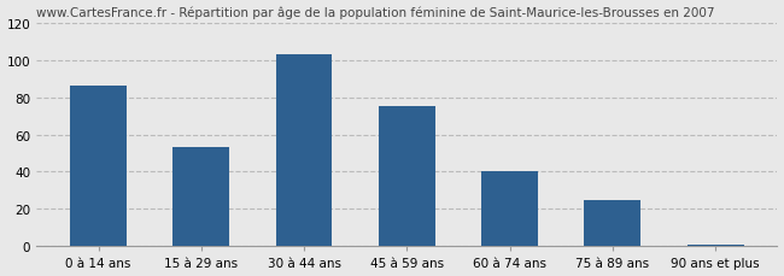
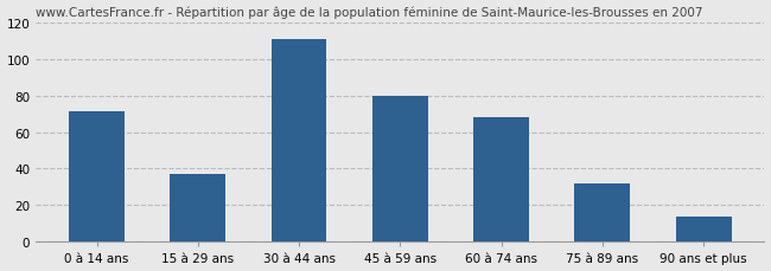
0 à 14 ans: 86 -> 71
15 à 29 ans: 53 -> 37
30 à 44 ans: 103 -> 111
45 à 59 ans: 75 -> 80
60 à 74 ans: 40 -> 68
75 à 89 ans: 25 -> 32
90 ans et plus: 1 -> 14
